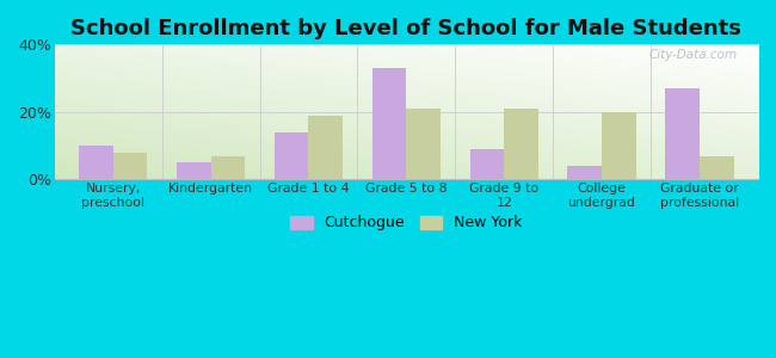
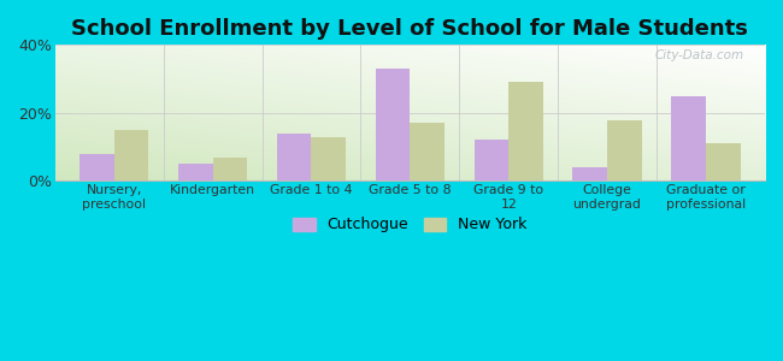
Cutchogue/Nursery, preschool: 10% -> 8%
New York/Nursery, preschool: 8% -> 15%
New York/Grade 1 to 4: 19% -> 13%
New York/Grade 5 to 8: 21% -> 17%
Cutchogue/Grade 9 to 12: 9% -> 12%
New York/Grade 9 to 12: 21% -> 29%
New York/College undergrad: 20% -> 18%
Cutchogue/Graduate or professional: 27% -> 25%
New York/Graduate or professional: 7% -> 11%
